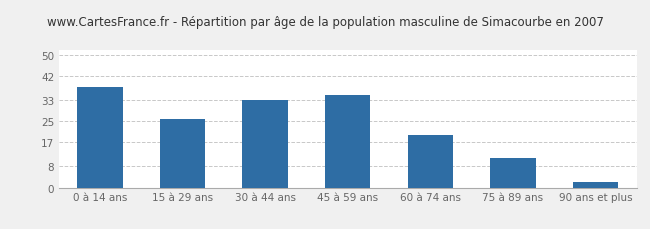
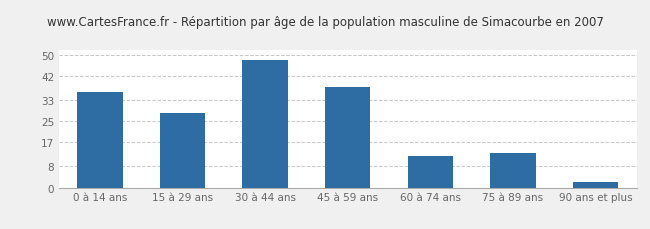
0 à 14 ans: 38 -> 36
15 à 29 ans: 26 -> 28
30 à 44 ans: 33 -> 48
45 à 59 ans: 35 -> 38
60 à 74 ans: 20 -> 12
75 à 89 ans: 11 -> 13
